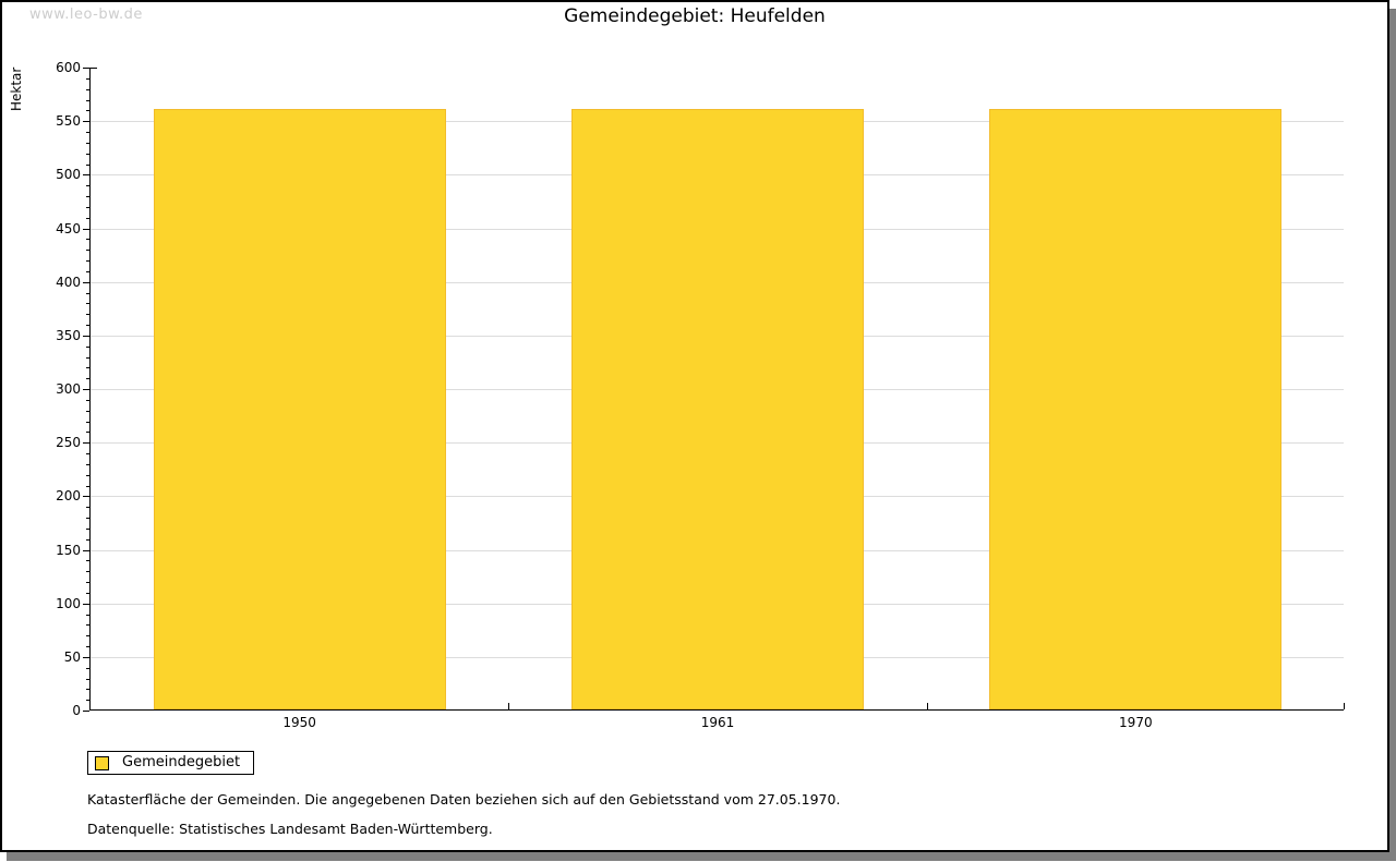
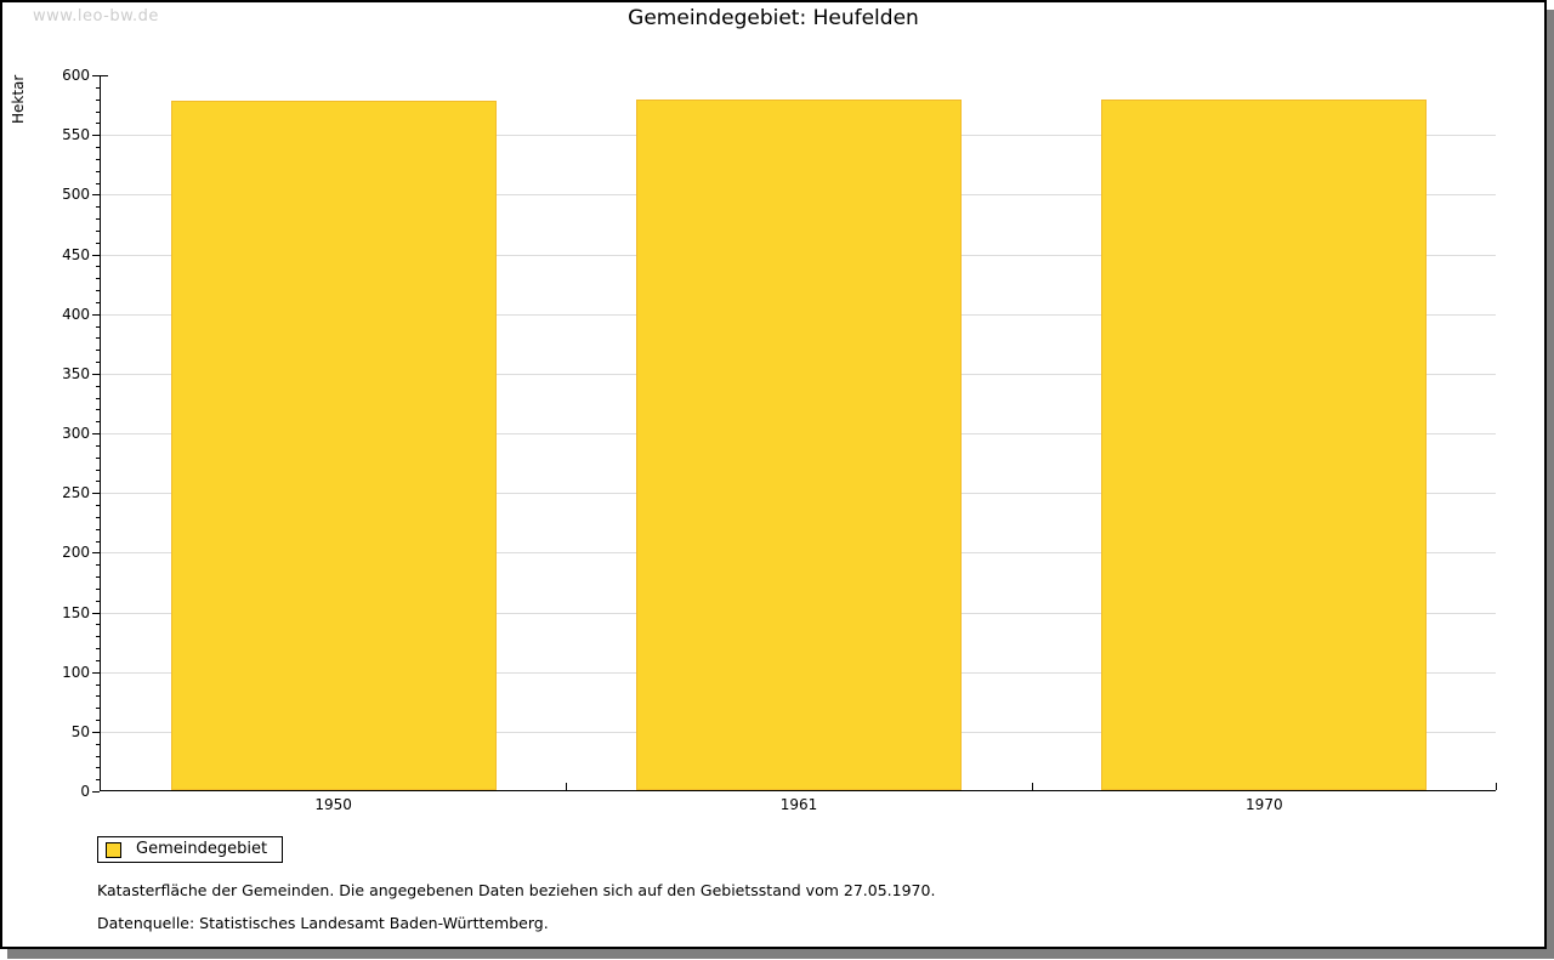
1950: 560 -> 580
1961: 560 -> 580
1970: 560 -> 580
